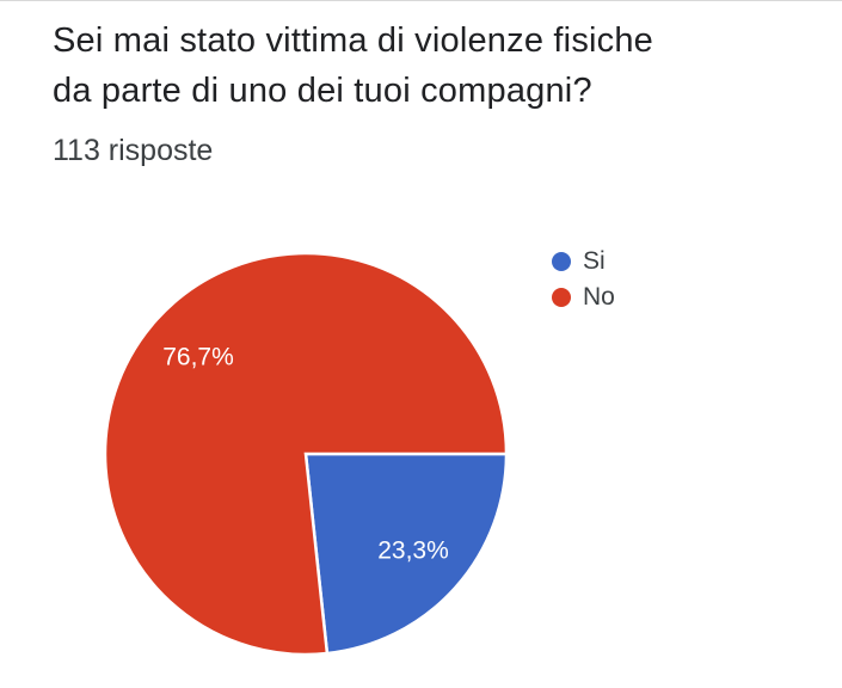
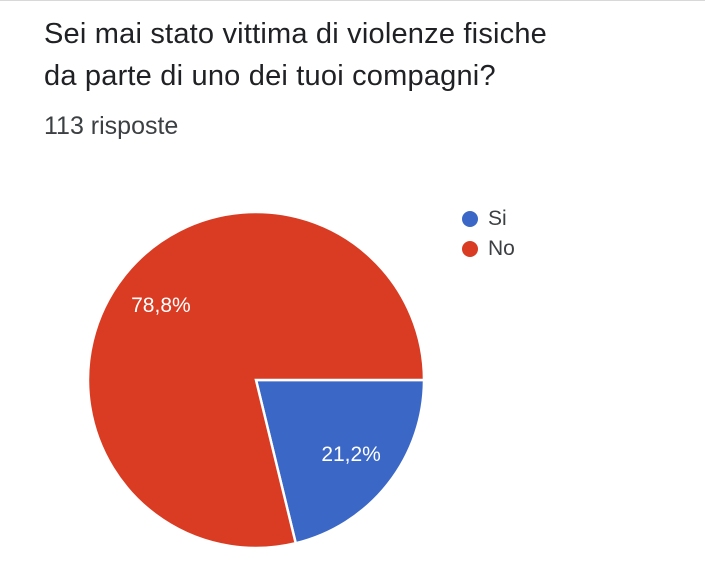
Si: 23,3% -> 21,2%
No: 76,7% -> 78,8%
